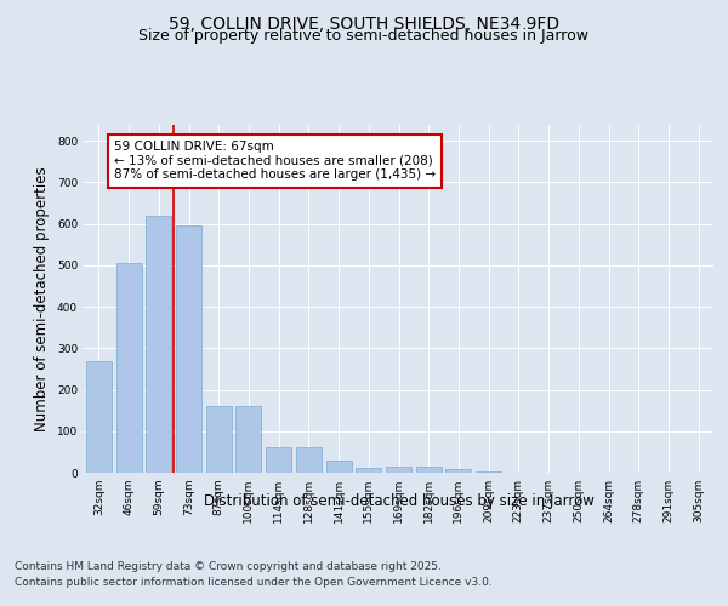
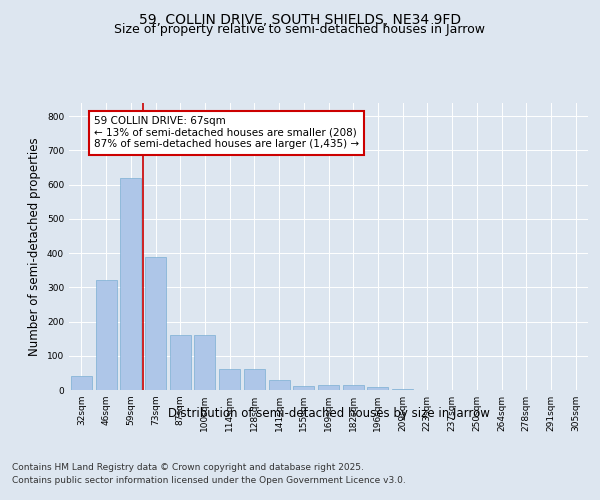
32sqm: 270 -> 40
46sqm: 505 -> 320
73sqm: 595 -> 390
